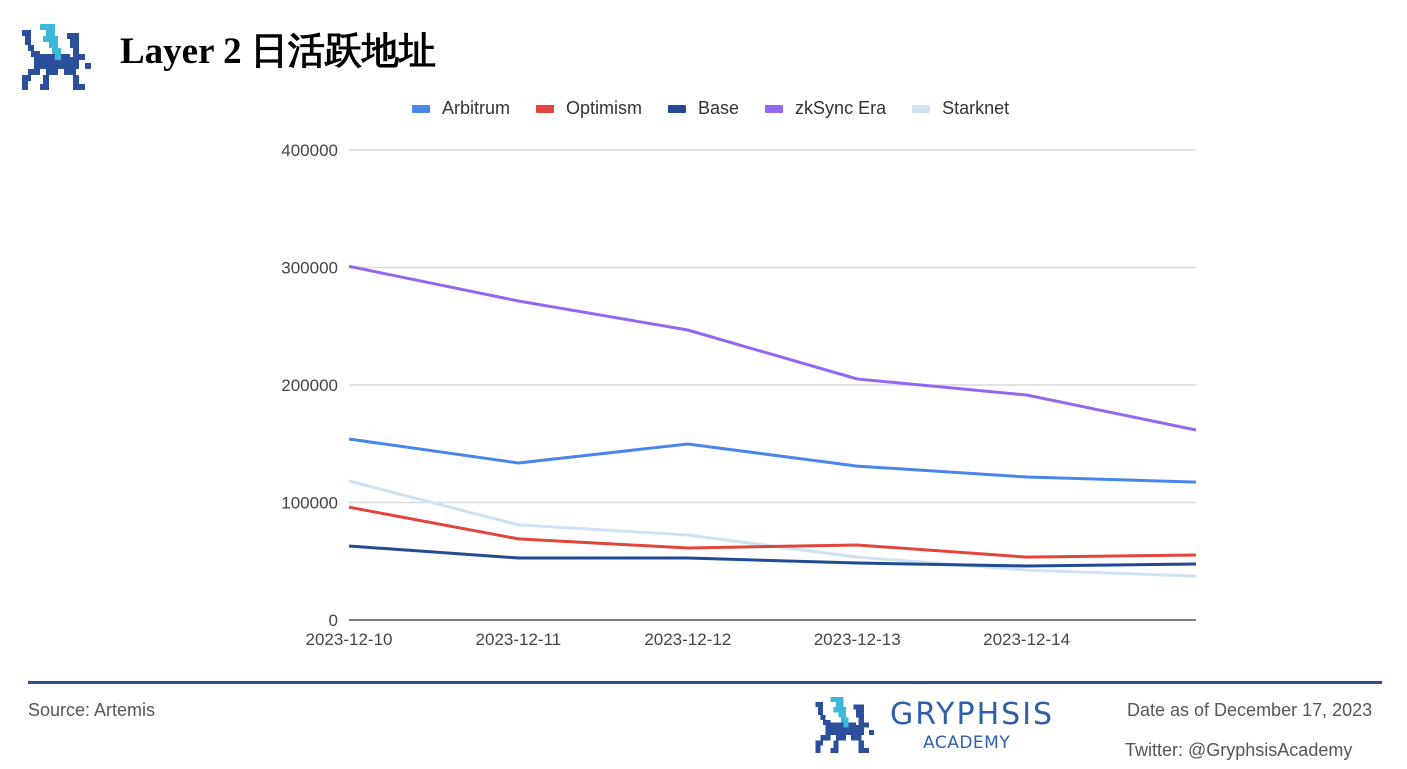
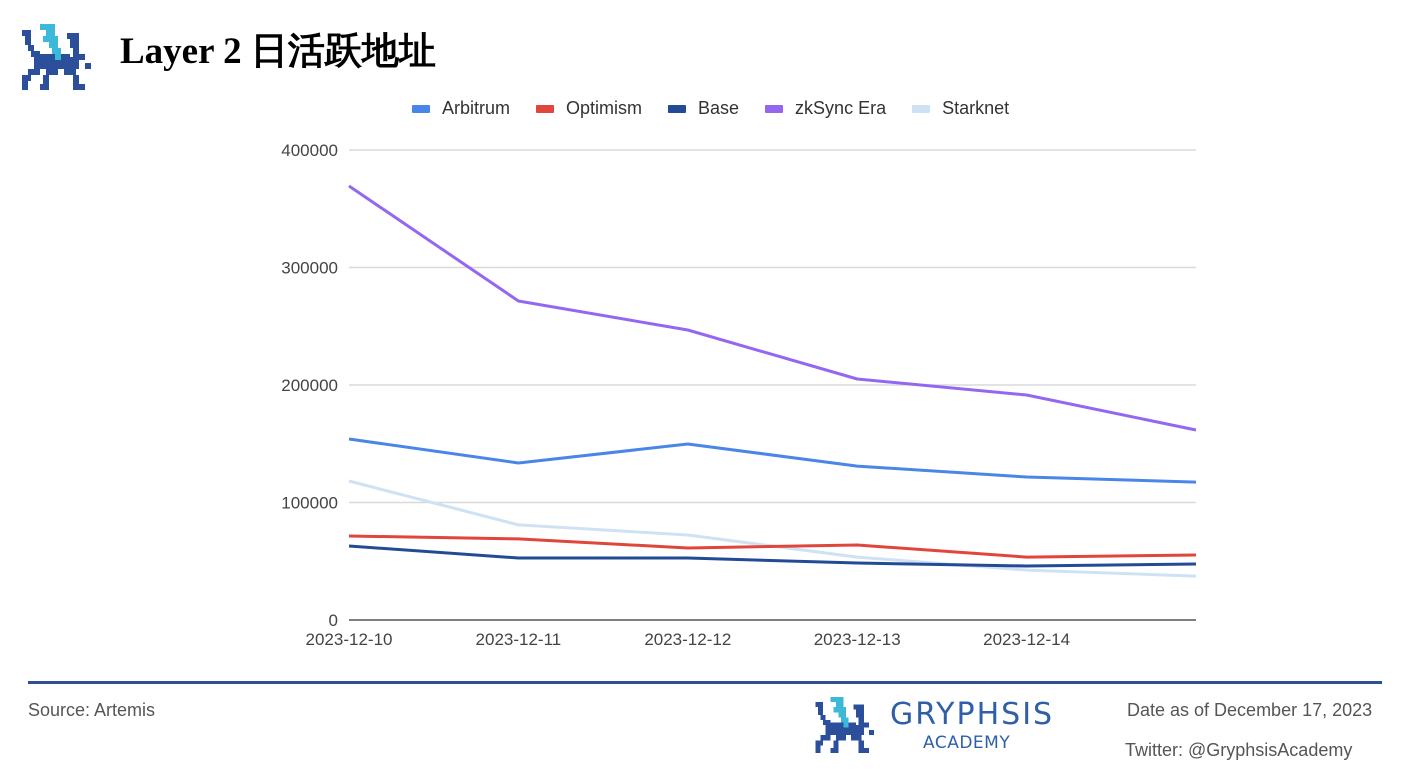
Optimism/2023-12-10: 96000 -> 72000
zkSync Era/2023-12-10: 301000 -> 369000
